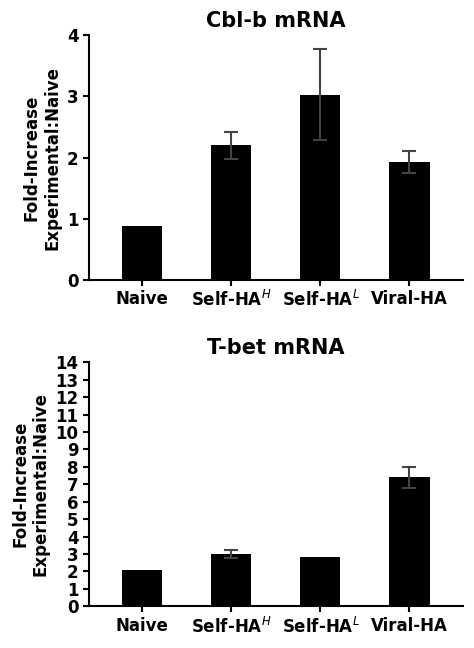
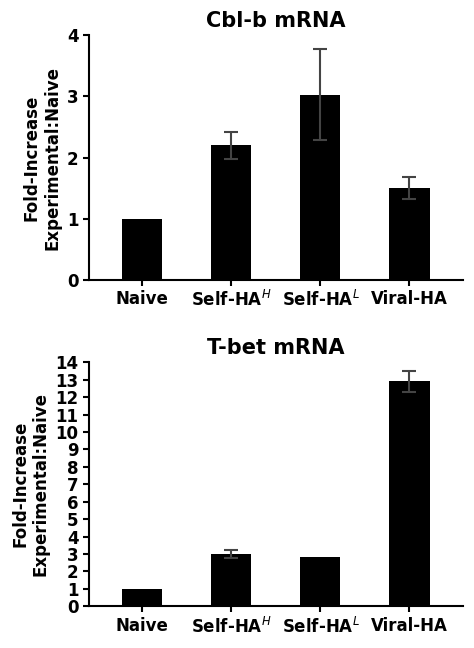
Cbl-b mRNA/Naive: 0.88 -> 1.00
Cbl-b mRNA/Viral-HA: 1.92 -> 1.50
T-bet mRNA/Naive: 2.1 -> 1.0
T-bet mRNA/Viral-HA: 7.4 -> 12.9
